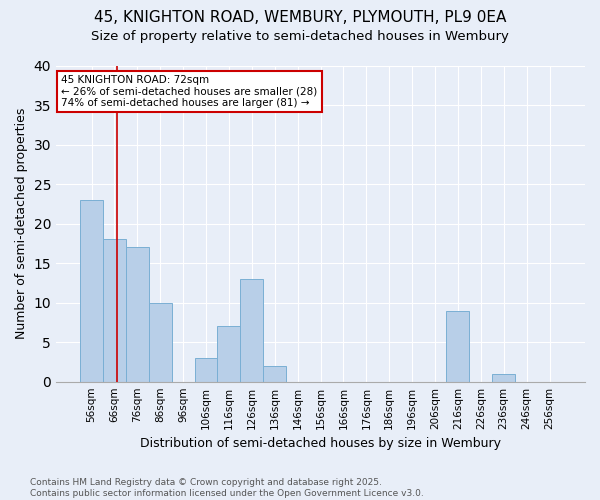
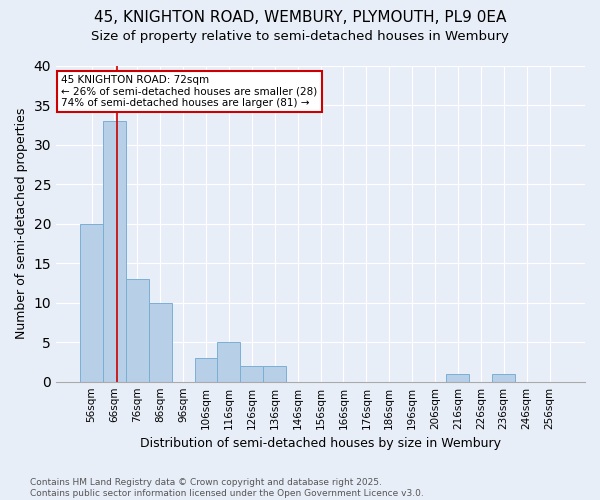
56sqm: 23 -> 20
66sqm: 18 -> 33
76sqm: 17 -> 13
116sqm: 7 -> 5
126sqm: 13 -> 2
216sqm: 9 -> 1
